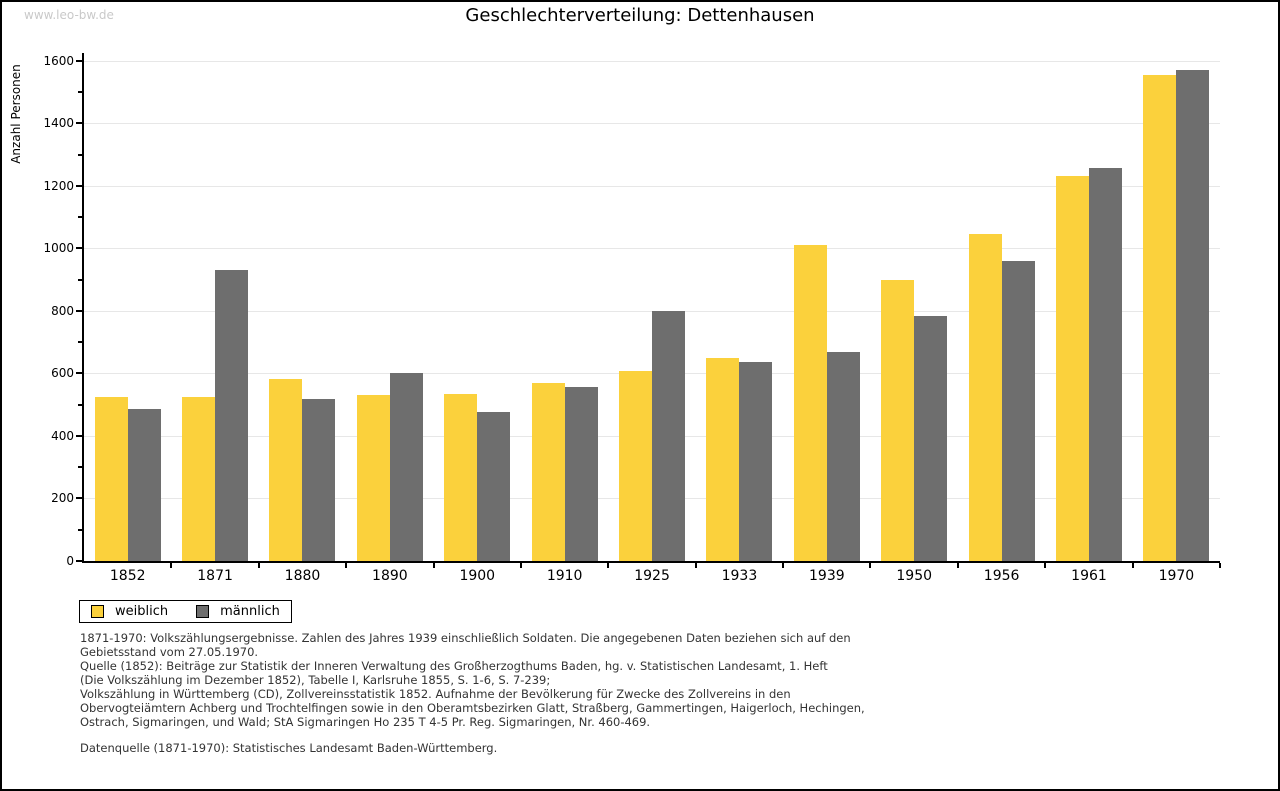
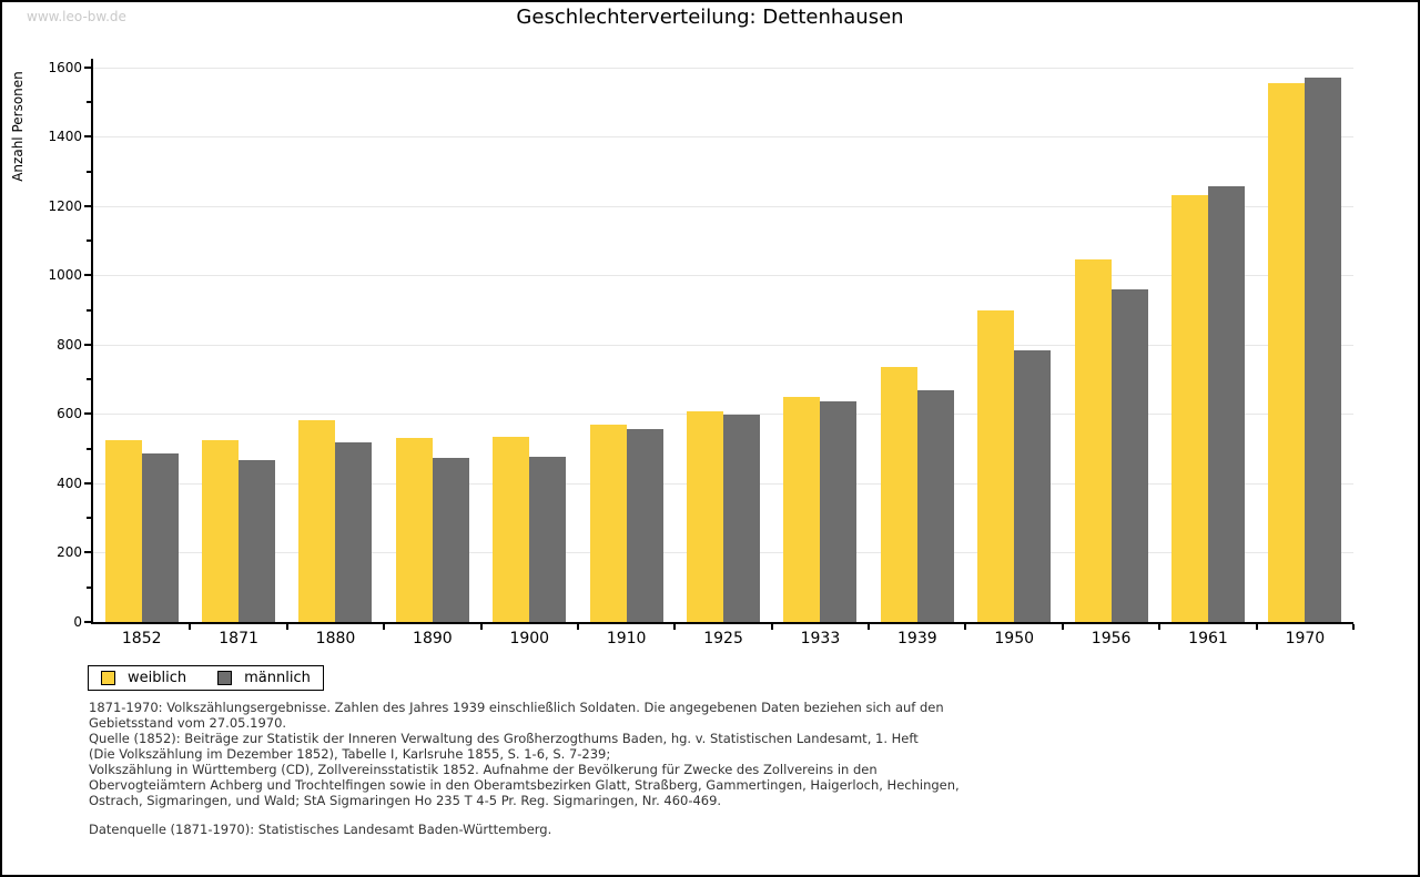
männlich/1871: 930 -> 470
männlich/1890: 600 -> 470
männlich/1925: 800 -> 600
weiblich/1939: 1010 -> 740
